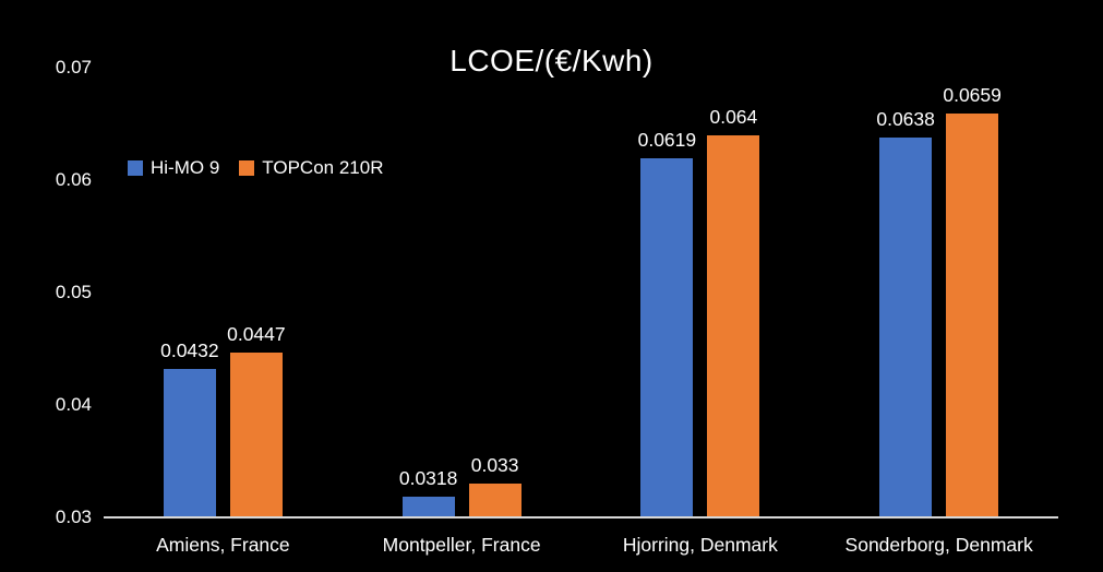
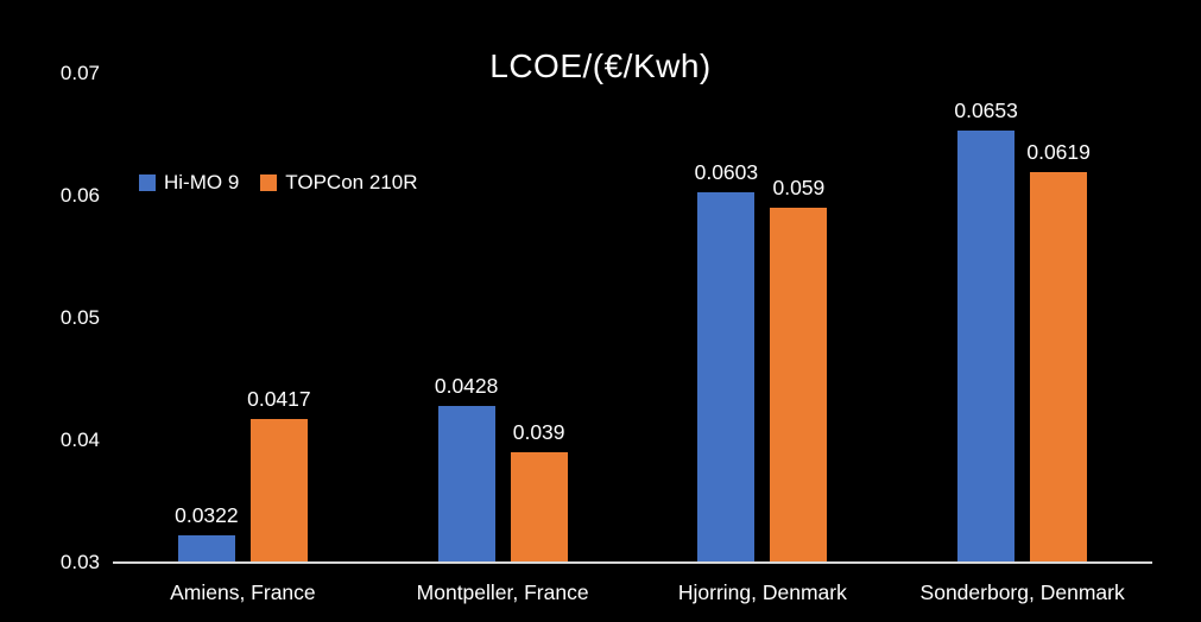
Hi-MO 9/Amiens, France: 0.0432 -> 0.0322
TOPCon 210R/Amiens, France: 0.0447 -> 0.0417
Hi-MO 9/Montpeller, France: 0.0318 -> 0.0428
TOPCon 210R/Montpeller, France: 0.033 -> 0.039
Hi-MO 9/Hjorring, Denmark: 0.0619 -> 0.0603
TOPCon 210R/Hjorring, Denmark: 0.064 -> 0.059
Hi-MO 9/Sonderborg, Denmark: 0.0638 -> 0.0653
TOPCon 210R/Sonderborg, Denmark: 0.0659 -> 0.0619
